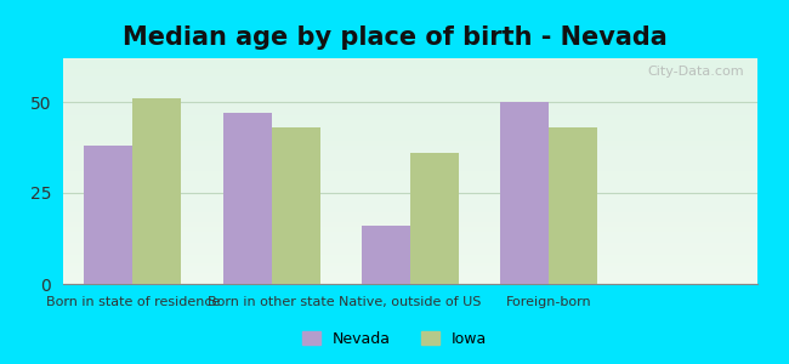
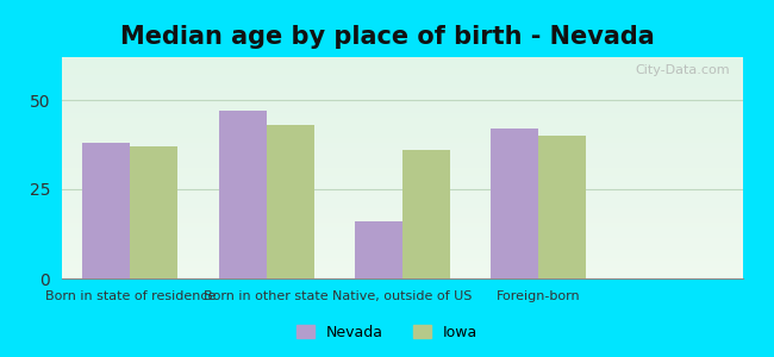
Iowa/Born in state of residence: 51 -> 37
Nevada/Foreign-born: 50 -> 42
Iowa/Foreign-born: 43 -> 40
